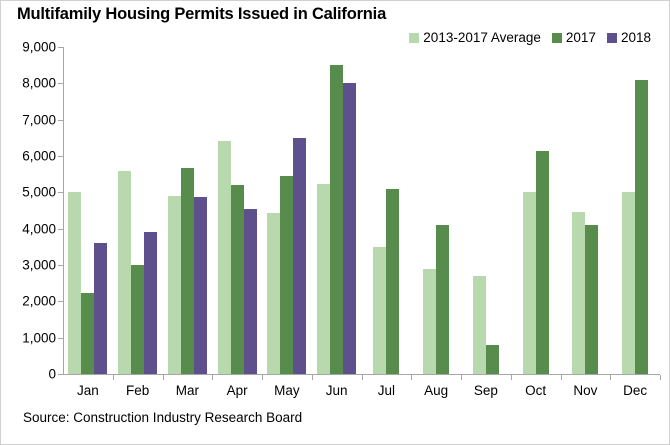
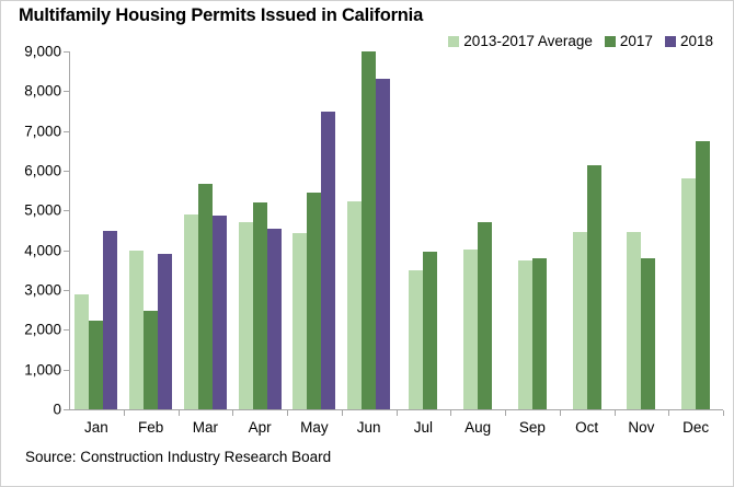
2013-2017 Average/Jan: 5000 -> 2900
2018/Jan: 3600 -> 4500
2013-2017 Average/Feb: 5600 -> 4000
2017/Feb: 3000 -> 2500
2013-2017 Average/Apr: 6400 -> 4700
2018/May: 6500 -> 7500
2017/Jun: 8500 -> 9000
2018/Jun: 8000 -> 8300
2017/Jul: 5100 -> 4000
2013-2017 Average/Aug: 2900 -> 4000
2017/Aug: 4100 -> 4700
2013-2017 Average/Sep: 2700 -> 3700
2017/Sep: 800 -> 3800
2013-2017 Average/Oct: 5000 -> 4500
2017/Nov: 4100 -> 3800
2013-2017 Average/Dec: 5000 -> 5800
2017/Dec: 8100 -> 6700
